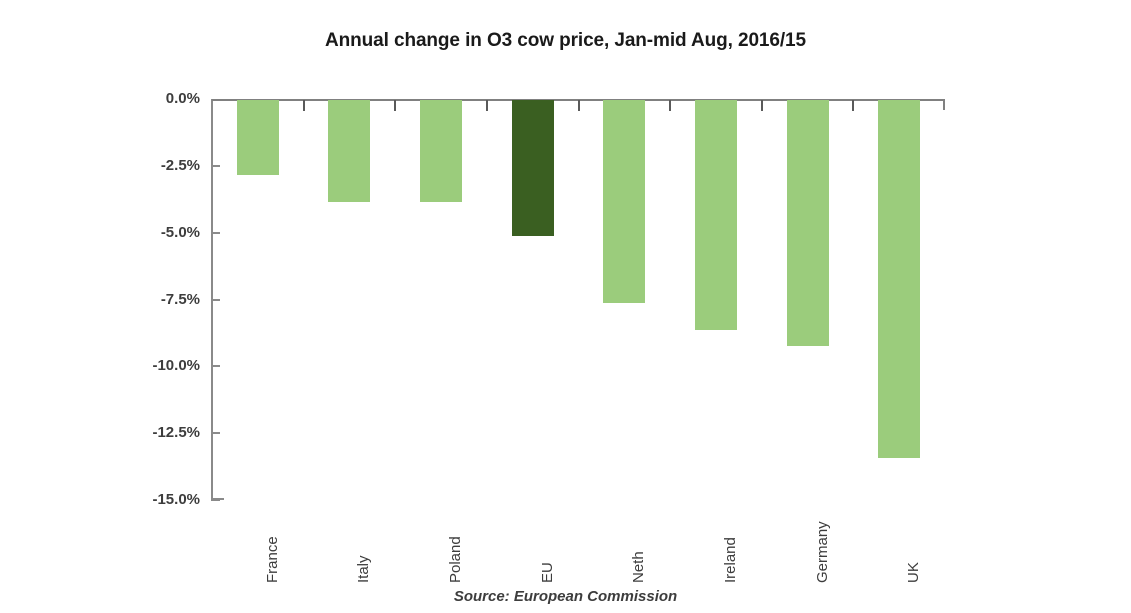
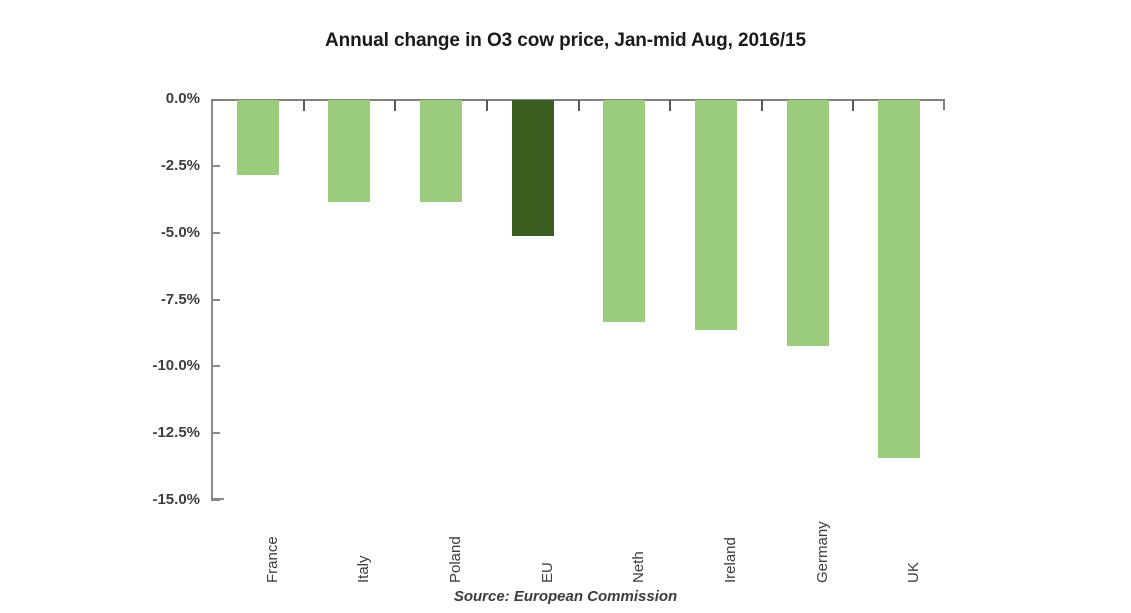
Neth: -7.6% -> -8.3%
